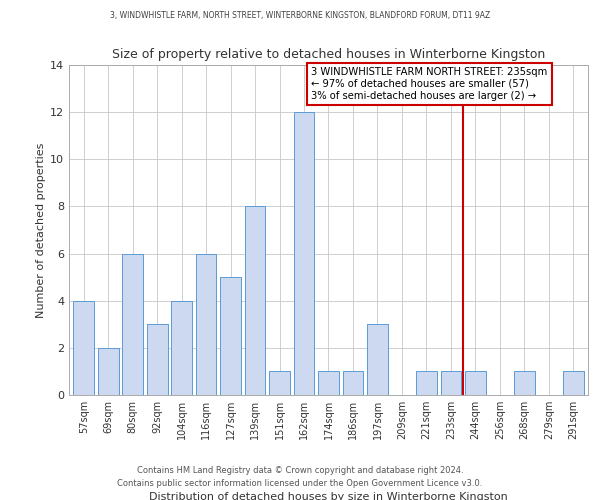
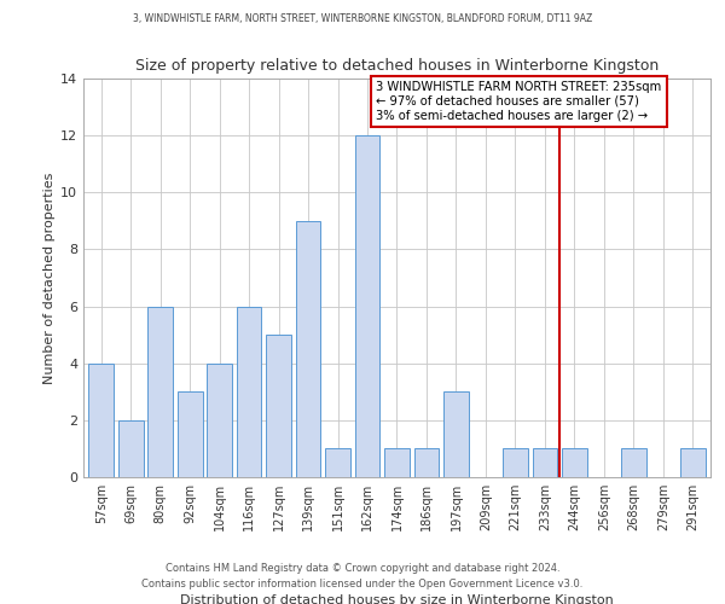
139sqm: 8 -> 9
